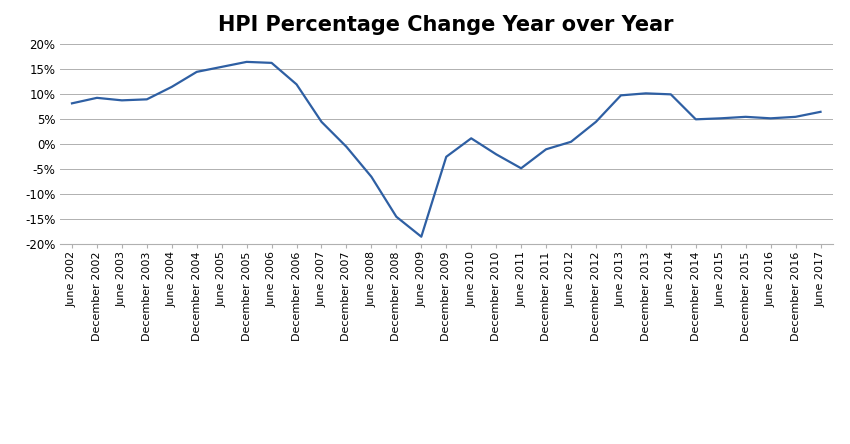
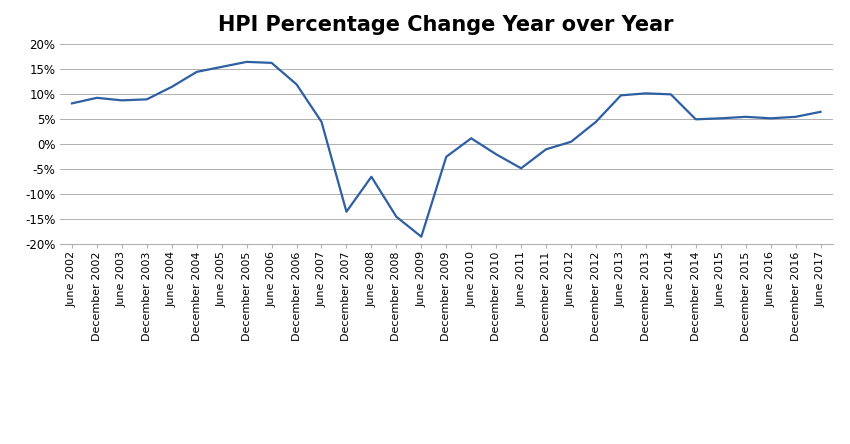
December 2007: -0.5% -> -13.5%
